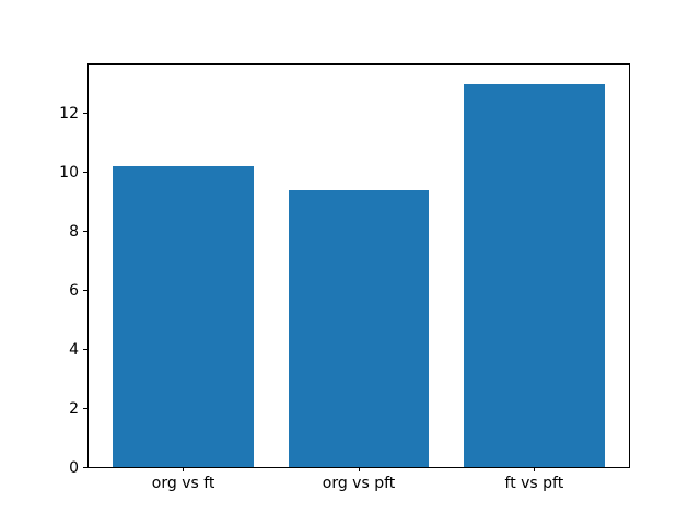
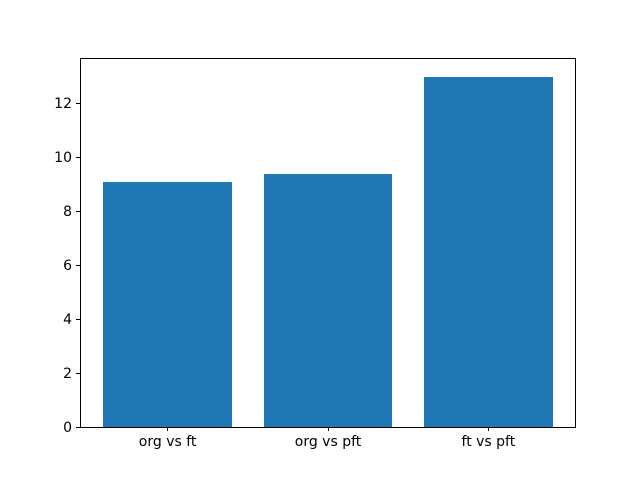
org vs ft: 10.2 -> 9.1
